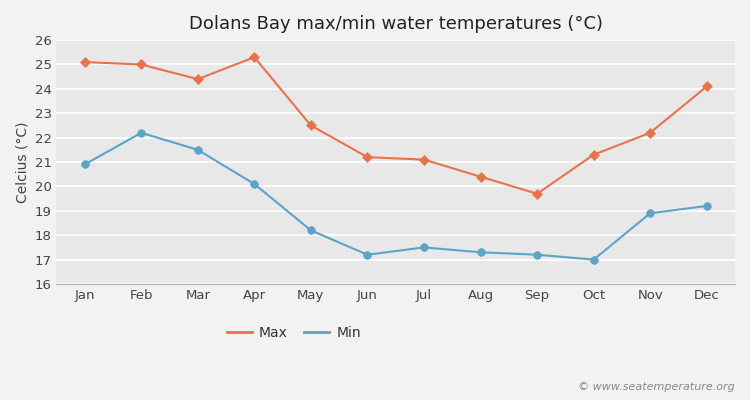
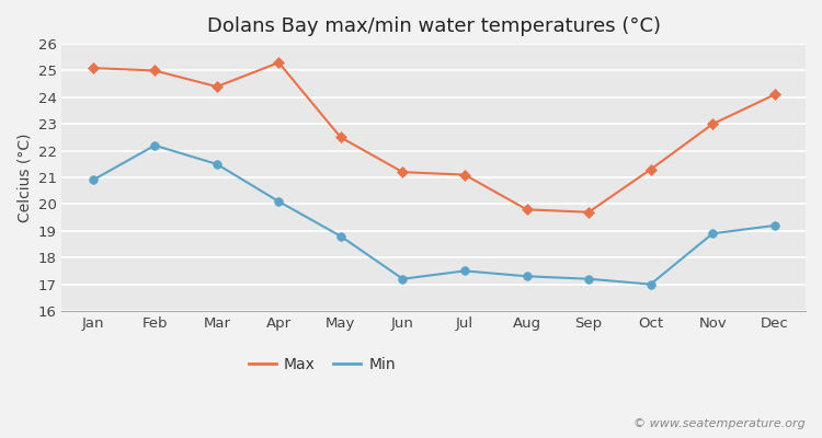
Min/May: 18.2 -> 18.8
Max/Aug: 20.4 -> 19.8
Max/Nov: 22.2 -> 23.0
